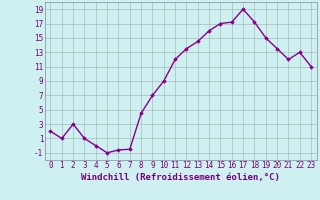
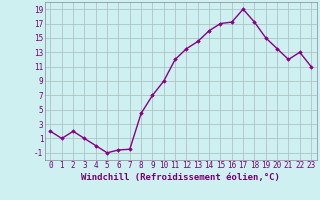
2: 3.0 -> 2.0
